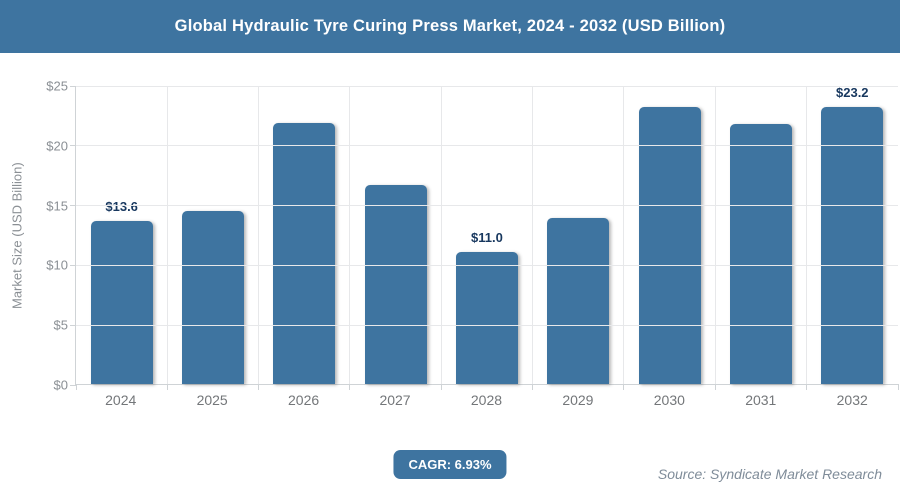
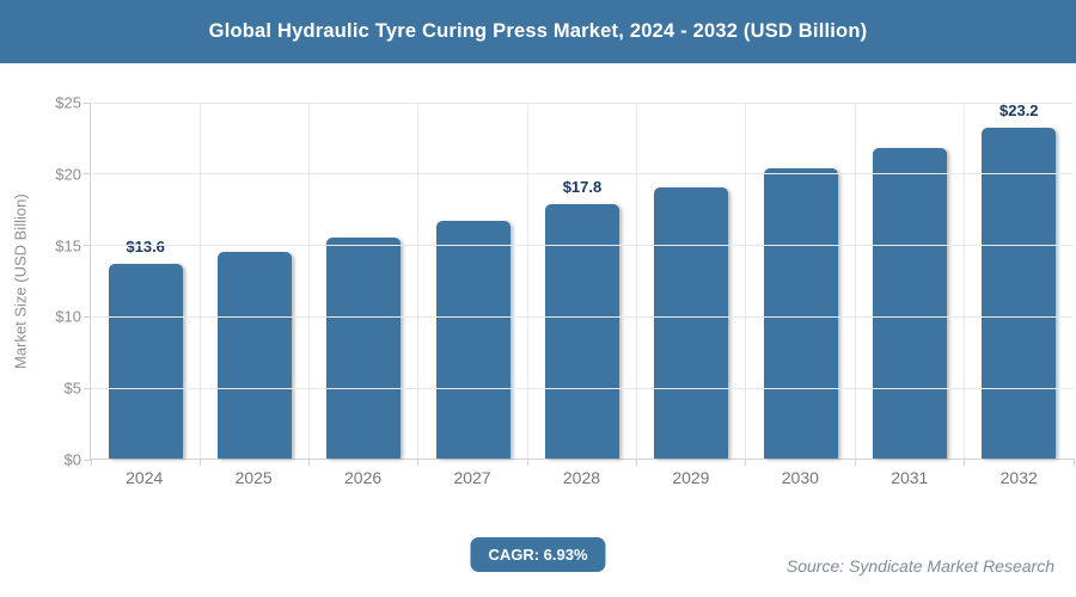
2026: $21.8 -> $15.5
2028: $11.0 -> $17.8
2029: $13.9 -> $19.0
2030: $23.2 -> $20.3
